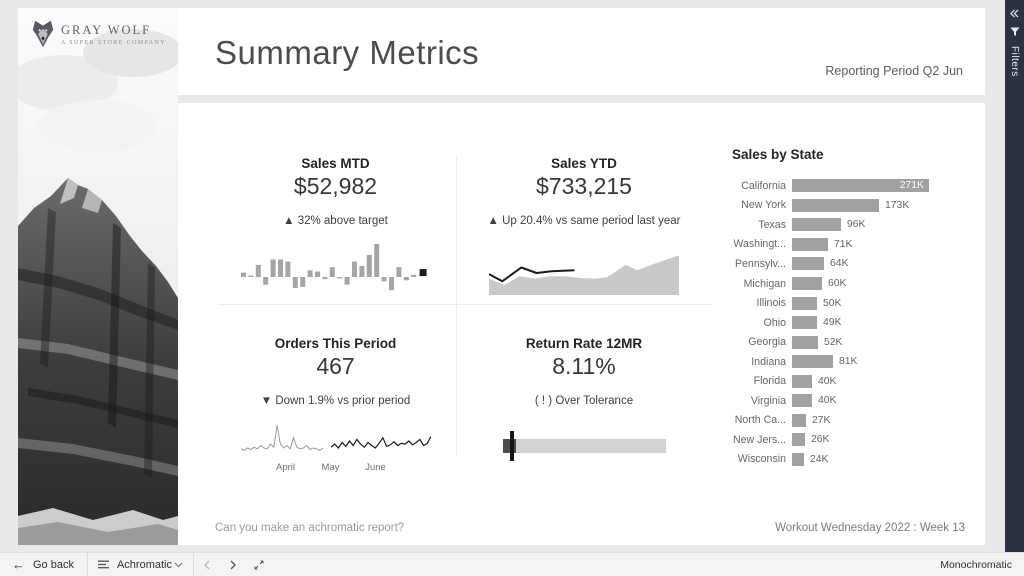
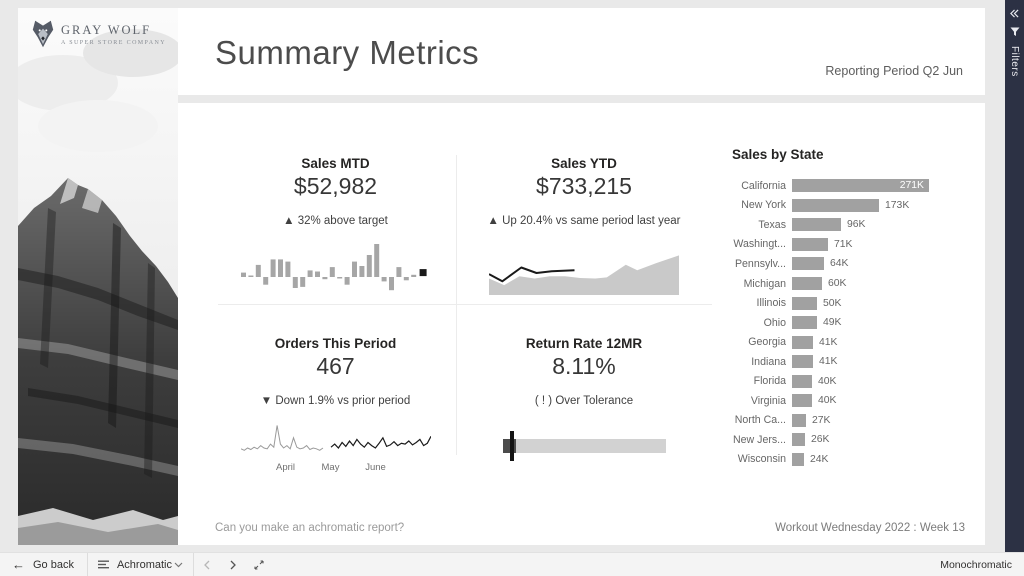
Sales by State/Georgia: 52K -> 41K
Sales by State/Indiana: 81K -> 41K
